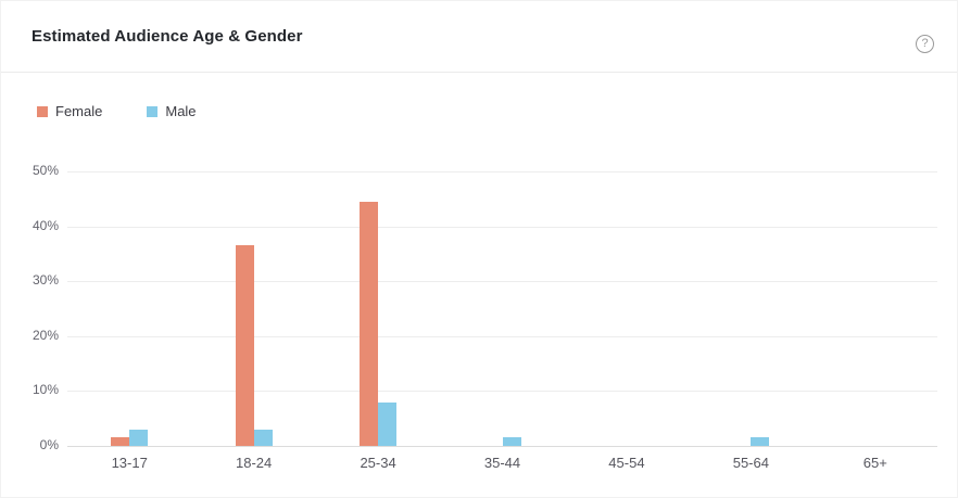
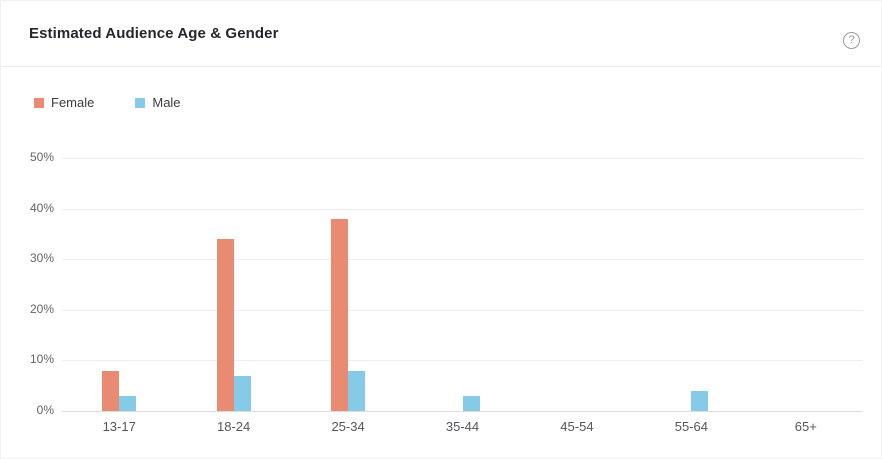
Female/13-17: 2% -> 8%
Female/18-24: 36% -> 34%
Male/18-24: 3% -> 7%
Female/25-34: 44% -> 38%
Male/35-44: 2% -> 3%
Male/55-64: 2% -> 4%
